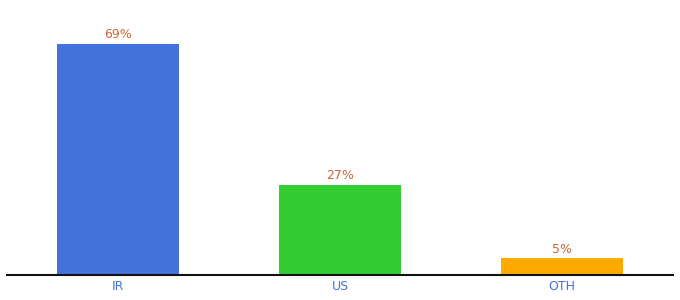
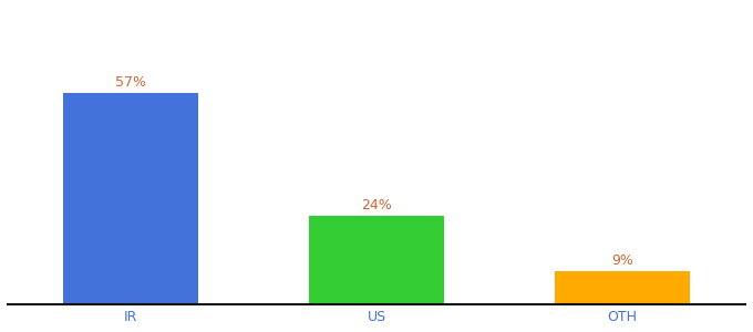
IR: 69% -> 57%
US: 27% -> 24%
OTH: 5% -> 9%
